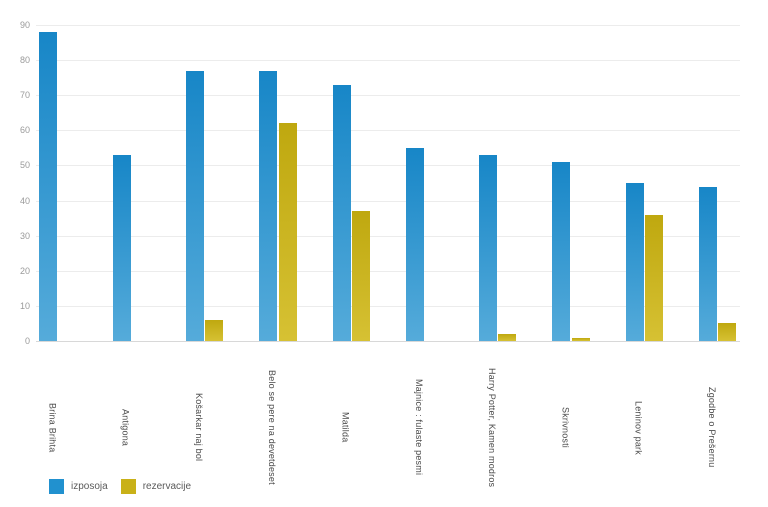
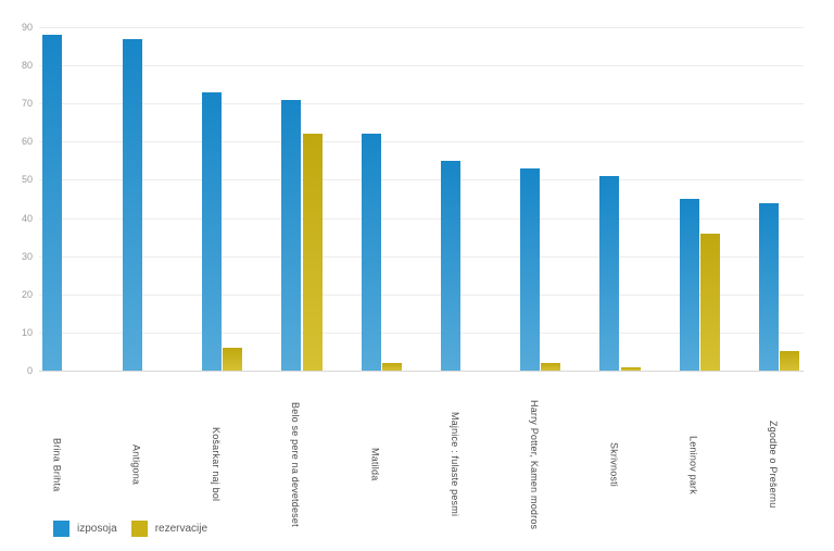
izposoja/Antigona: 53 -> 87
izposoja/Košarkar naj bol: 77 -> 73
izposoja/Belo se pere na devetdeset: 77 -> 71
izposoja/Matilda: 73 -> 62
rezervacije/Matilda: 37 -> 2
